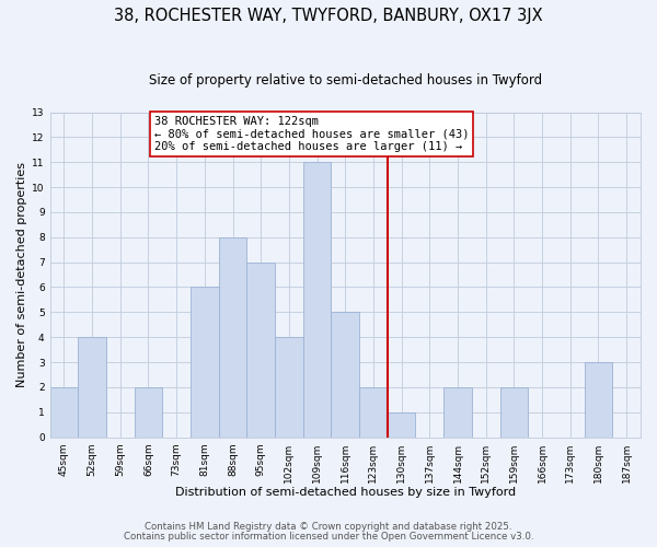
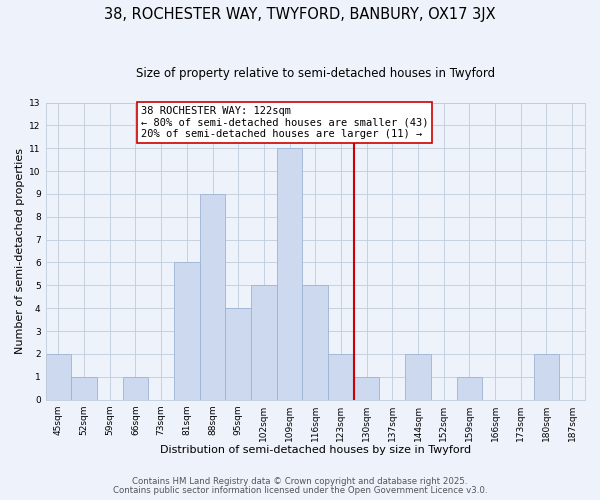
52sqm: 4 -> 1
66sqm: 2 -> 1
88sqm: 8 -> 9
95sqm: 7 -> 4
102sqm: 4 -> 5
159sqm: 2 -> 1
180sqm: 3 -> 2
